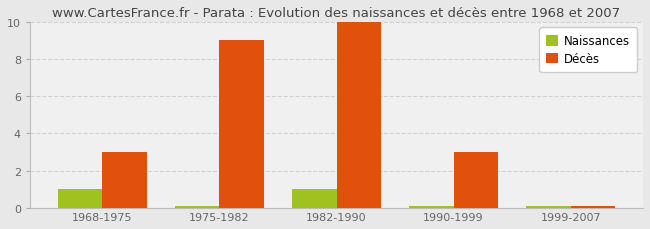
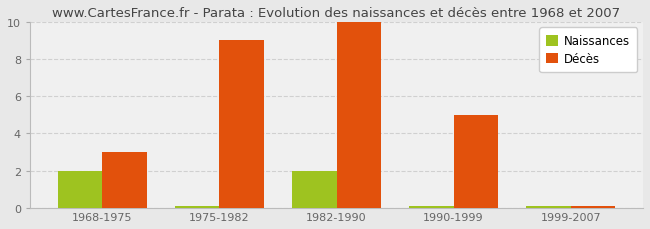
Naissances/1968-1975: 1.0 -> 2.0
Naissances/1982-1990: 1.0 -> 2.0
Décès/1990-1999: 3.0 -> 5.0
